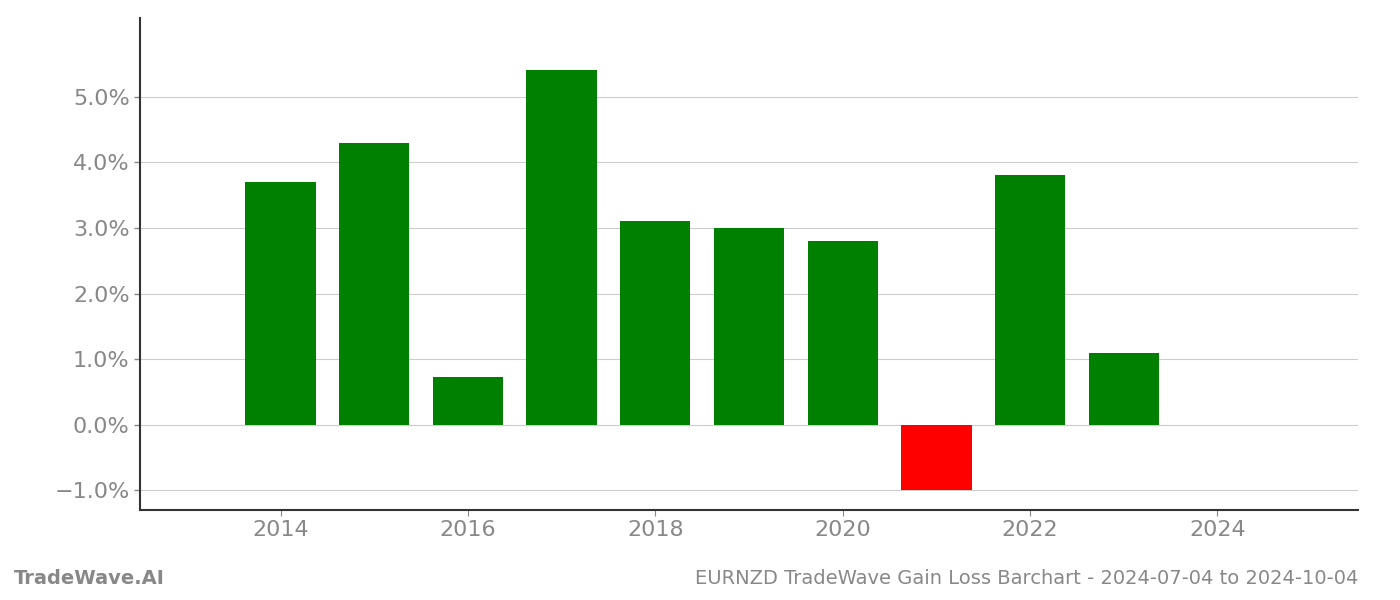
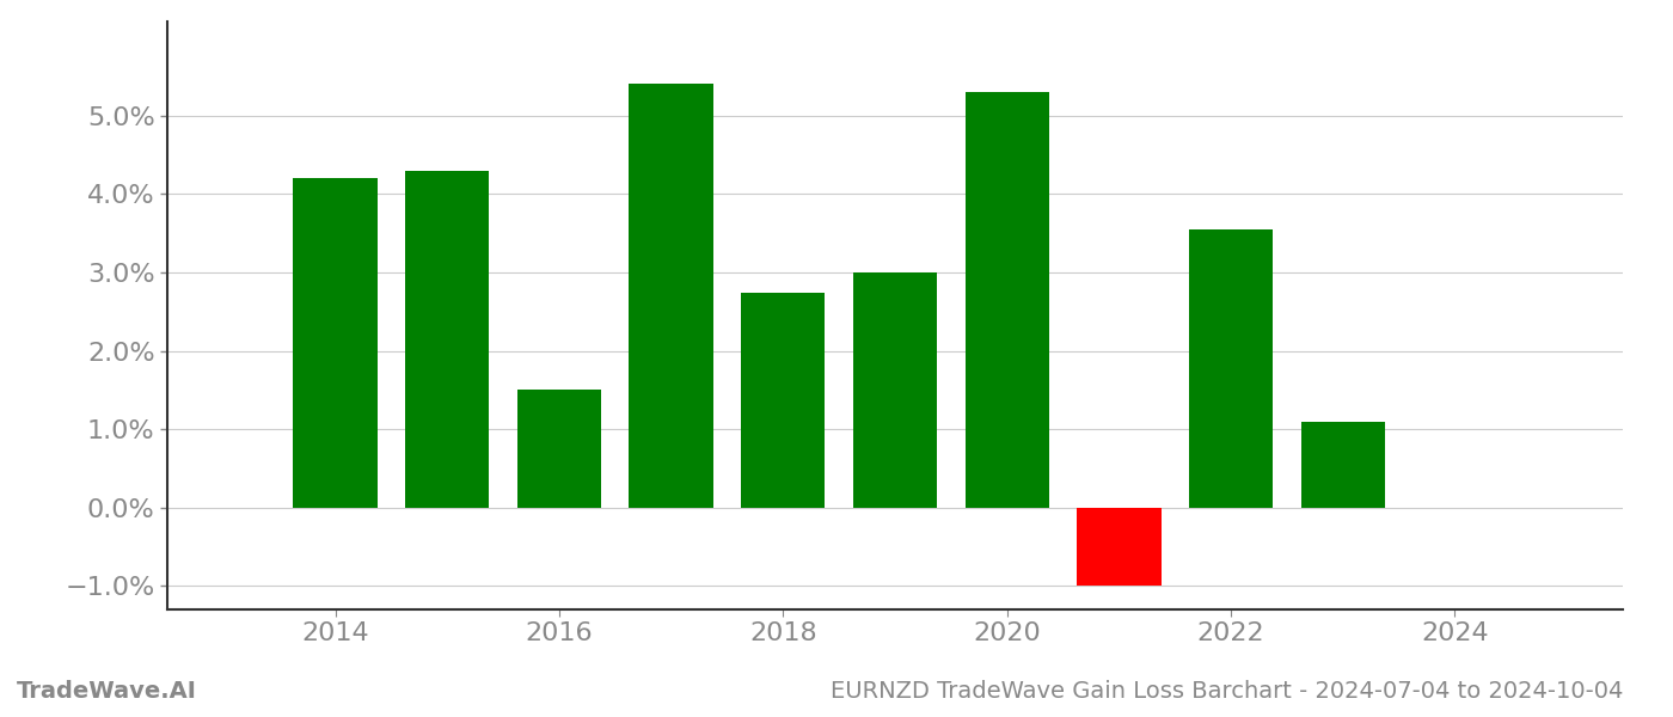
2014: 3.70% -> 4.20%
2016: 0.72% -> 1.50%
2018: 3.10% -> 2.74%
2020: 2.80% -> 5.30%
2022: 3.80% -> 3.54%
